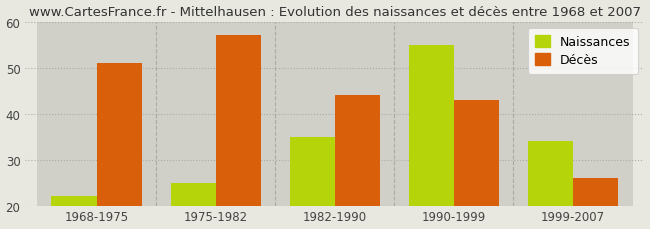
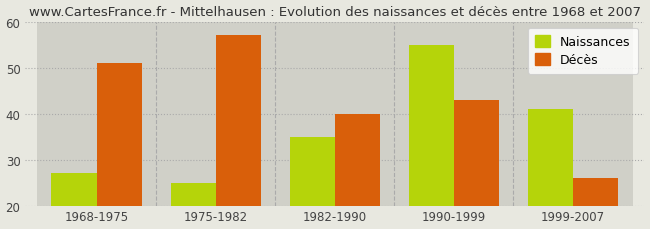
Naissances/1968-1975: 22 -> 27
Décès/1982-1990: 44 -> 40
Naissances/1999-2007: 34 -> 41
